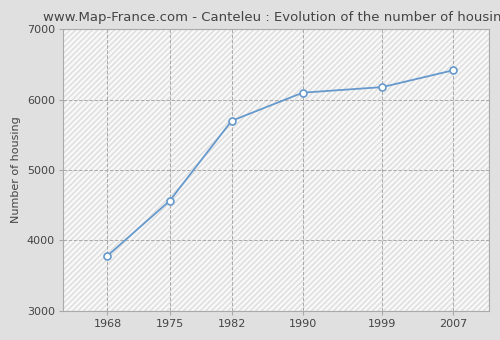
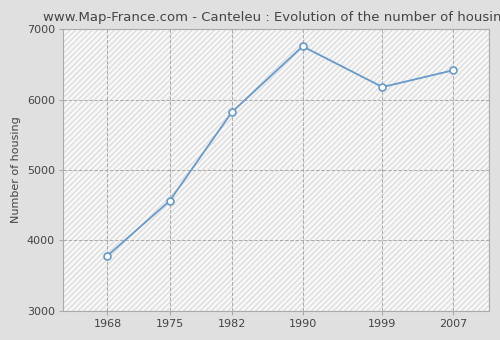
1982: 5700 -> 5820
1990: 6100 -> 6760
